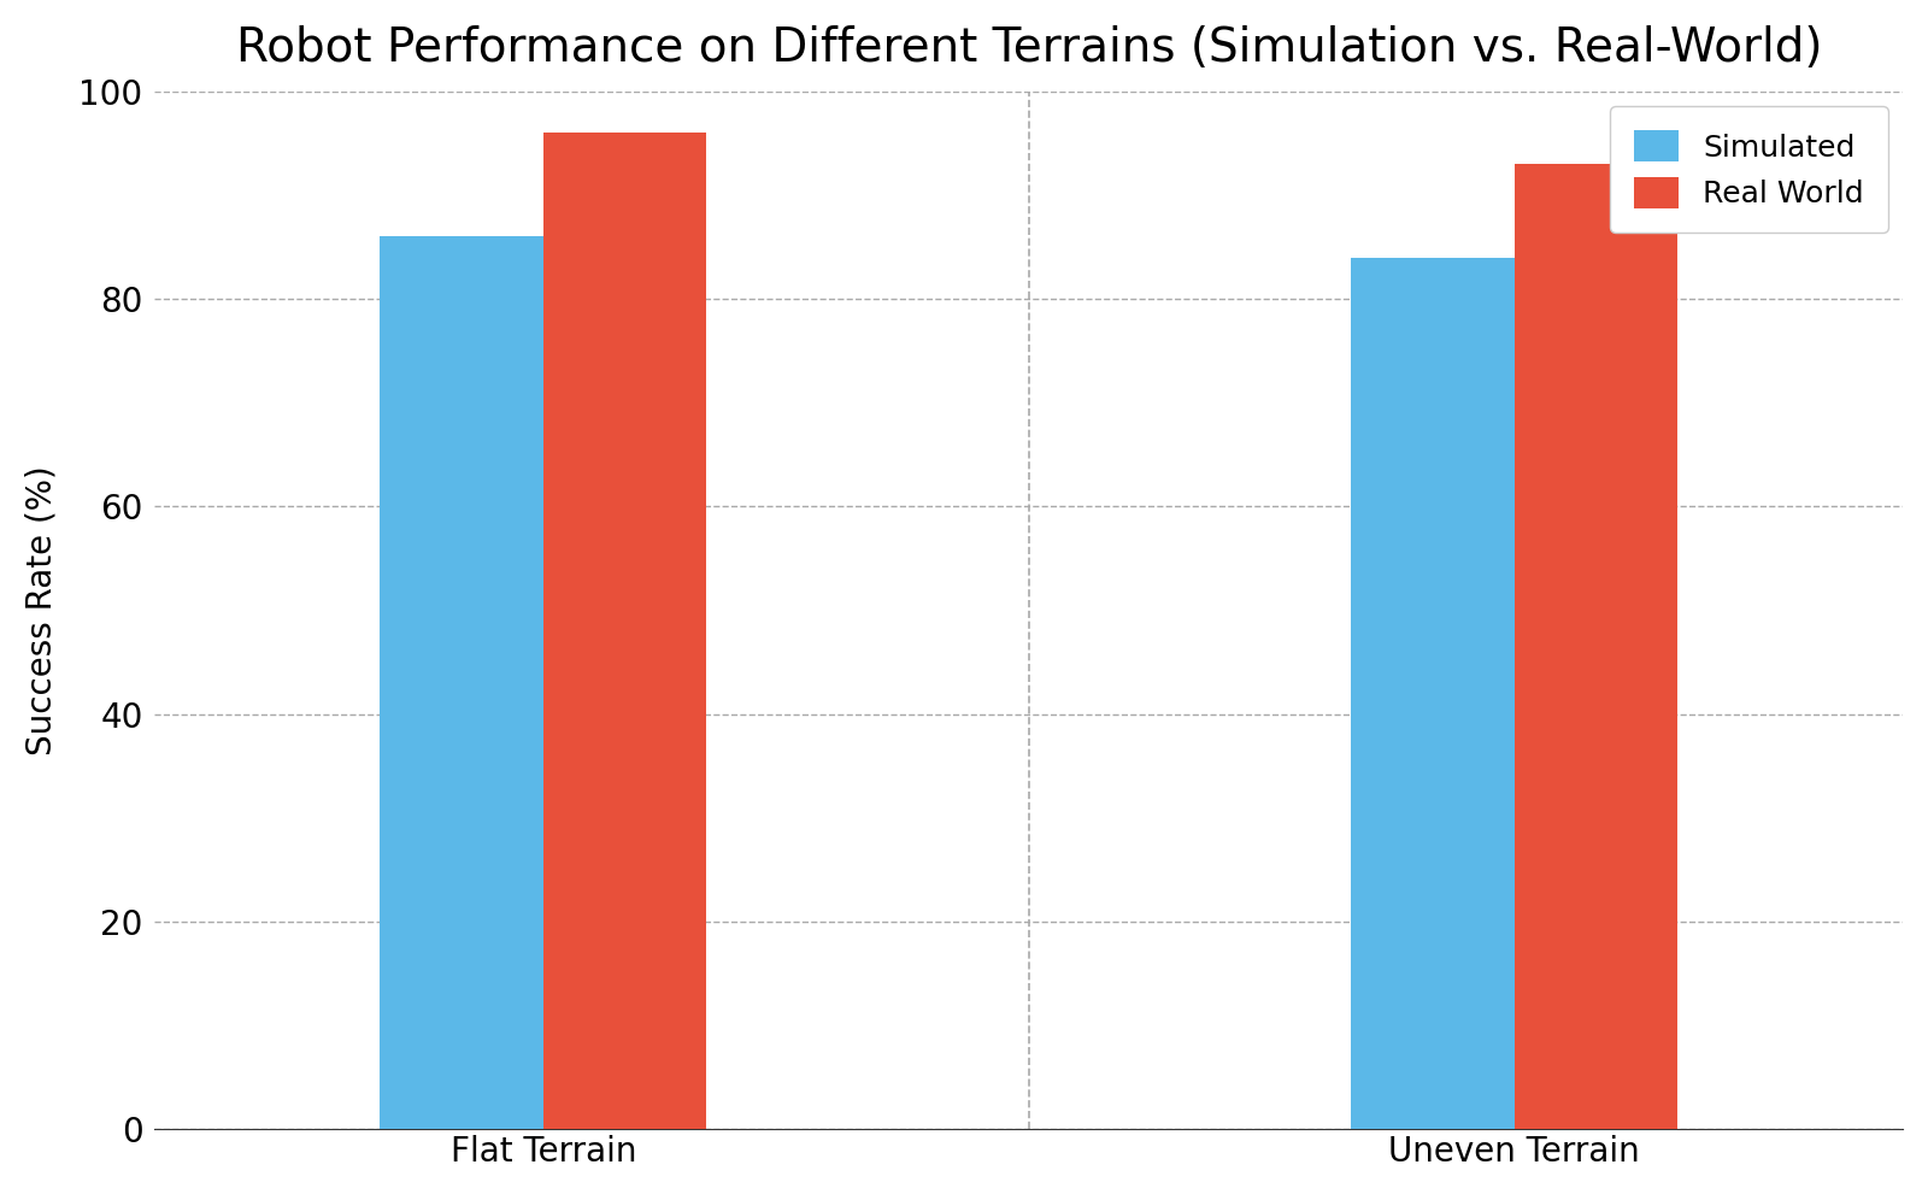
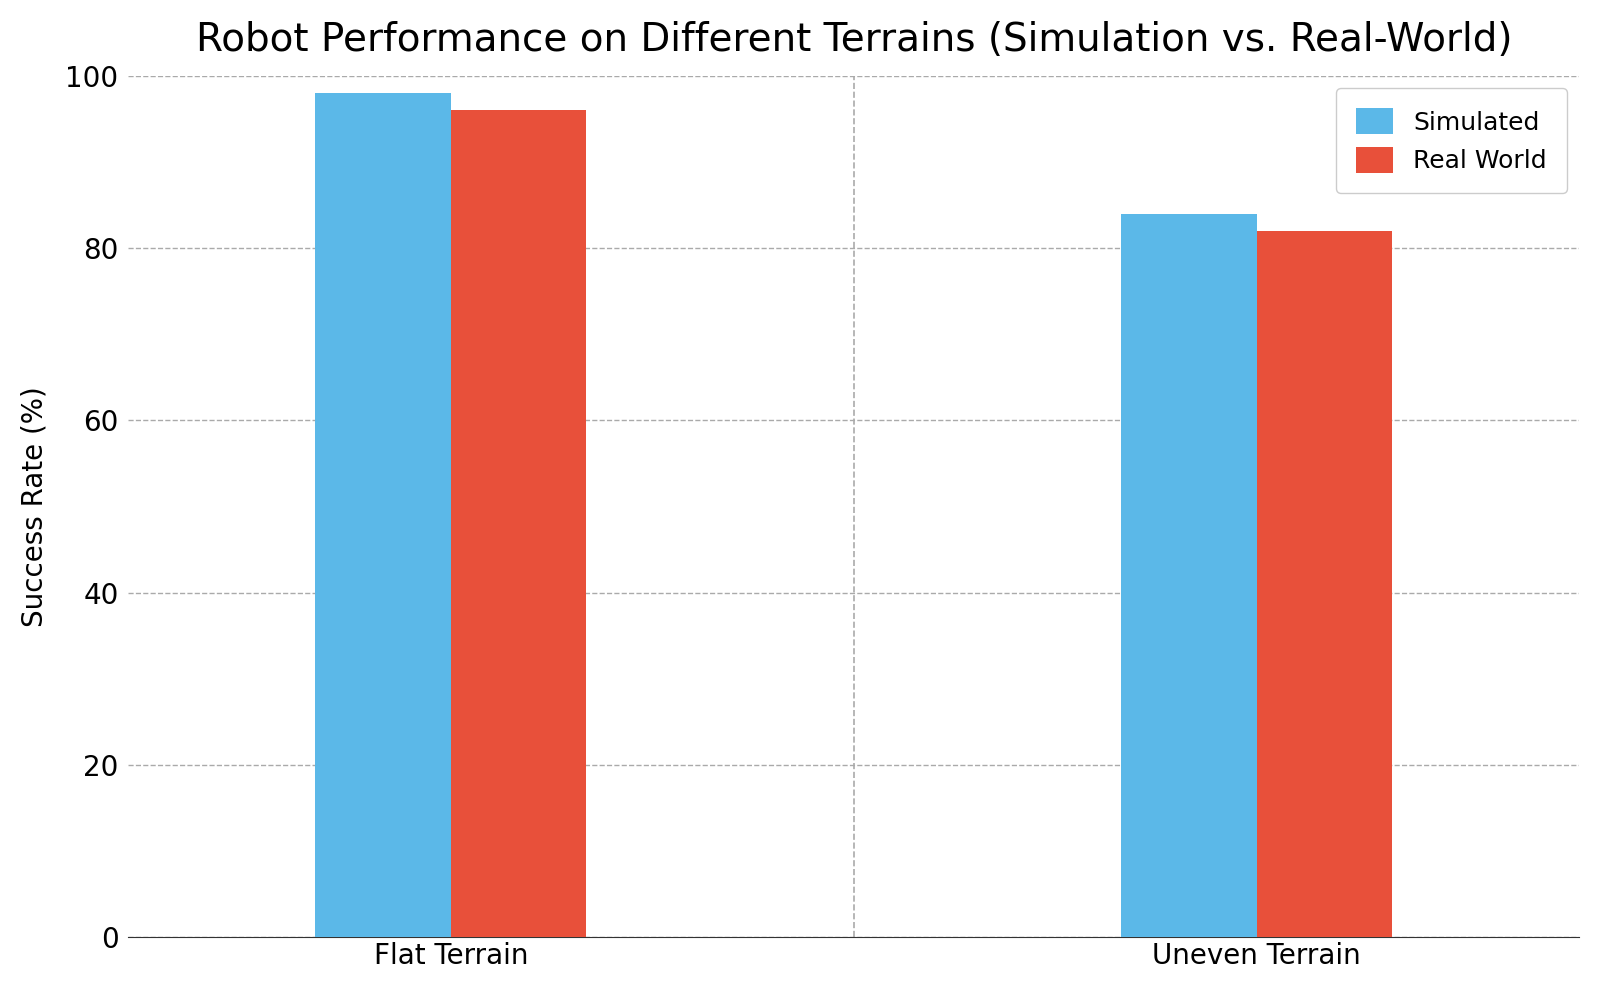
Simulated/Flat Terrain: 86 -> 98
Real World/Uneven Terrain: 93 -> 82
